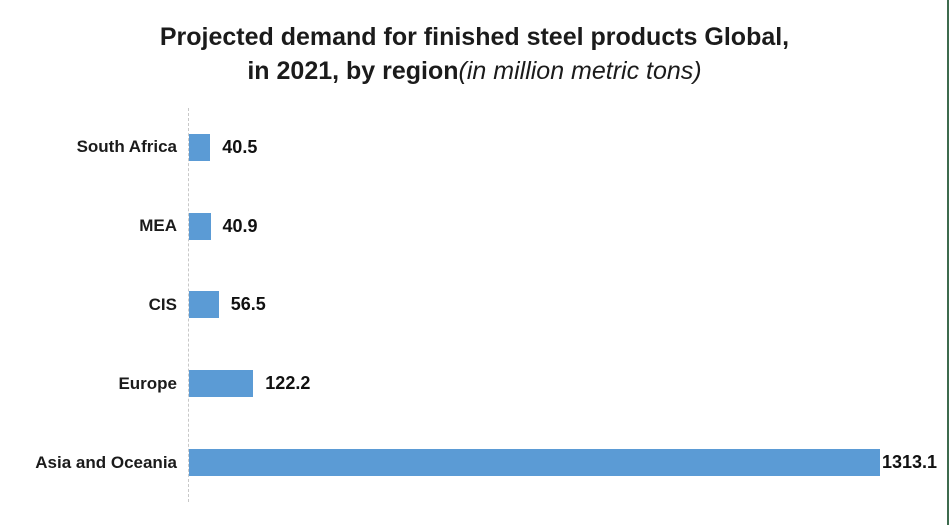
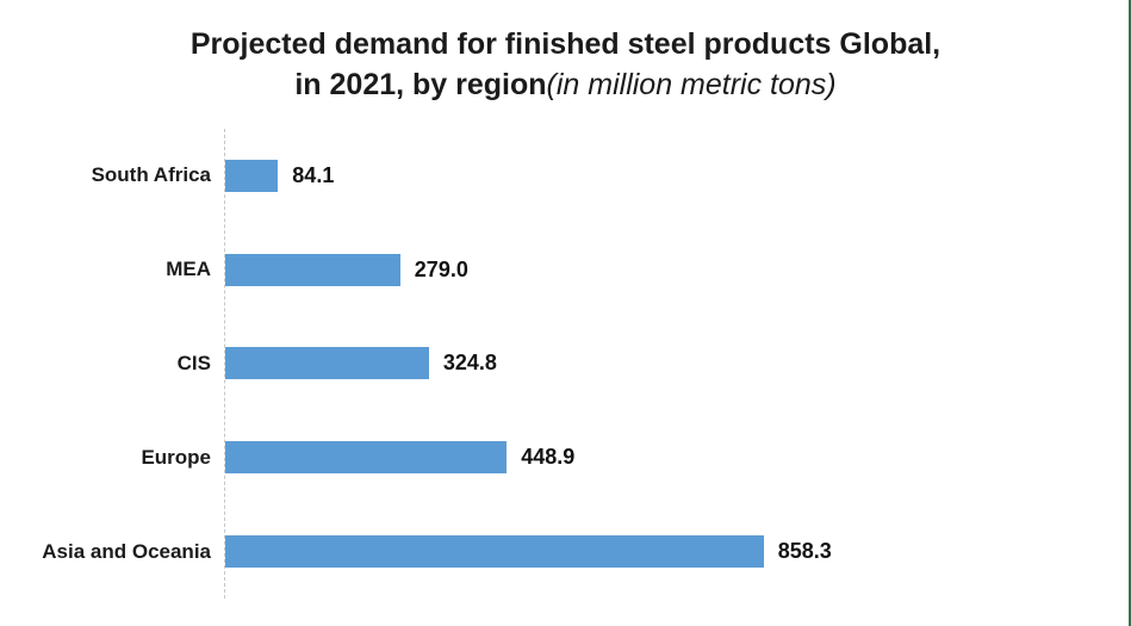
South Africa: 40.5 -> 84.1
MEA: 40.9 -> 279.0
CIS: 56.5 -> 324.8
Europe: 122.2 -> 448.9
Asia and Oceania: 1313.1 -> 858.3
